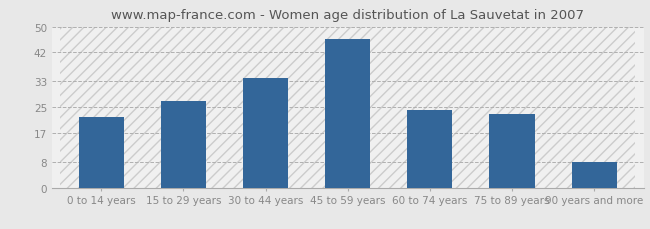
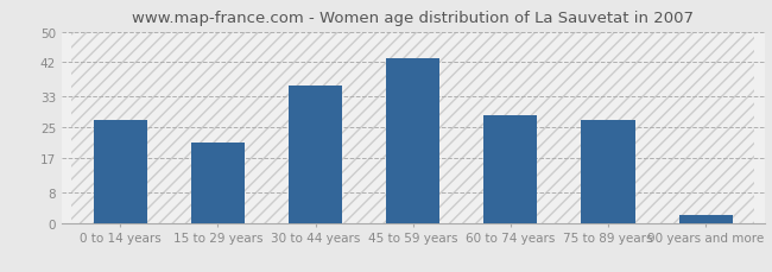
0 to 14 years: 22 -> 27
15 to 29 years: 27 -> 21
30 to 44 years: 34 -> 36
45 to 59 years: 46 -> 43
60 to 74 years: 24 -> 28
75 to 89 years: 23 -> 27
90 years and more: 8 -> 2
